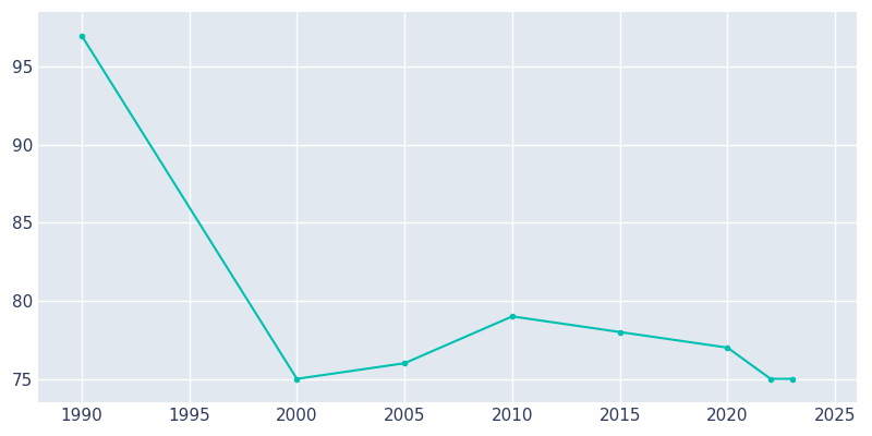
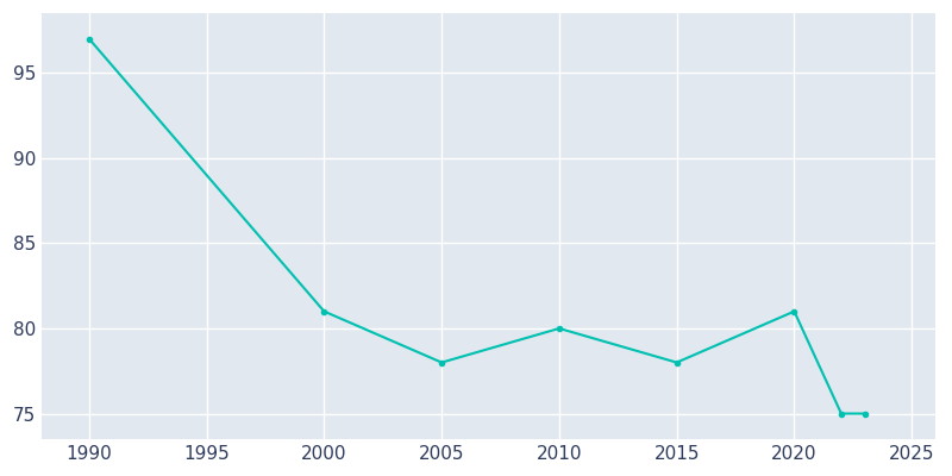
2000: 75 -> 81
2005: 76 -> 78
2010: 79 -> 80
2020: 77 -> 81
